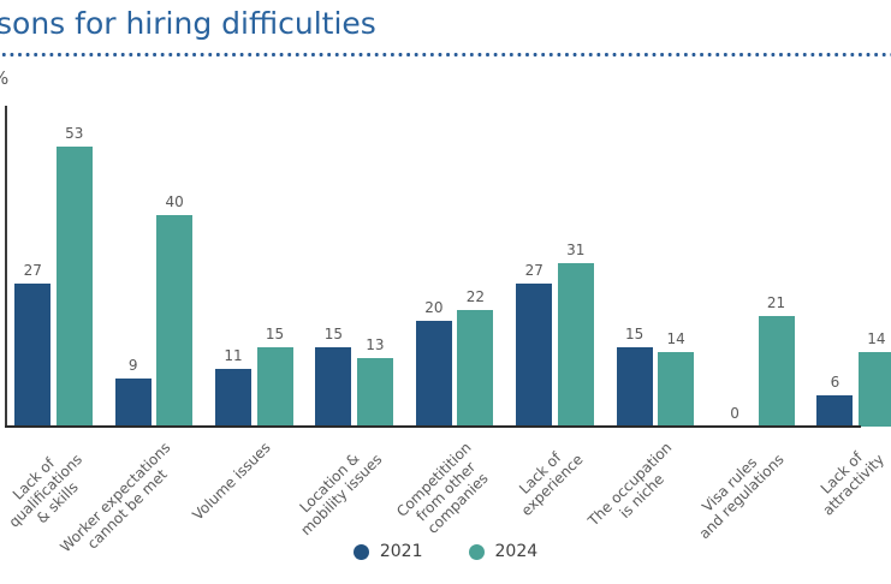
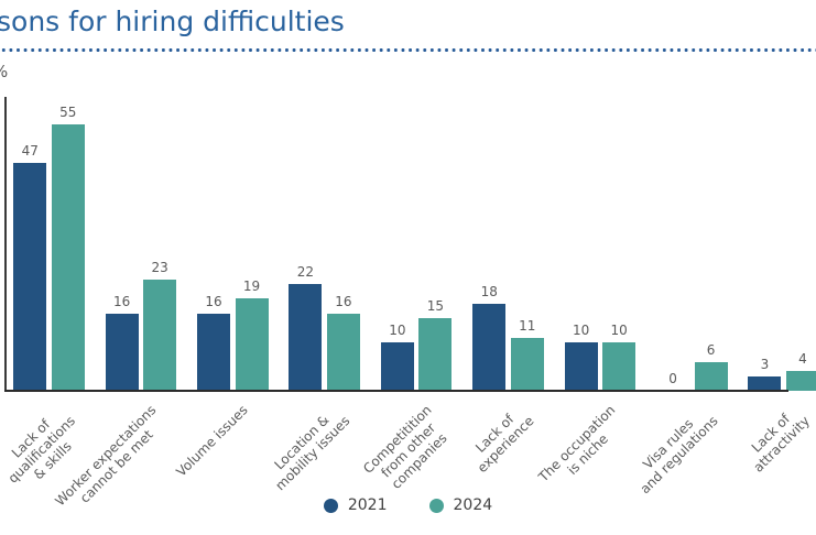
2021/Lack of qualifications & skills: 27 -> 47
2024/Lack of qualifications & skills: 53 -> 55
2021/Worker expectations cannot be met: 9 -> 16
2024/Worker expectations cannot be met: 40 -> 23
2021/Volume issues: 11 -> 16
2024/Volume issues: 15 -> 19
2021/Location & mobility issues: 15 -> 22
2024/Location & mobility issues: 13 -> 16
2021/Competitition from other companies: 20 -> 10
2024/Competitition from other companies: 22 -> 15
2021/Lack of experience: 27 -> 18
2024/Lack of experience: 31 -> 11
2021/The occupation is niche: 15 -> 10
2024/The occupation is niche: 14 -> 10
2024/Visa rules and regulations: 21 -> 6
2021/Lack of attractivity: 6 -> 3
2024/Lack of attractivity: 14 -> 4
